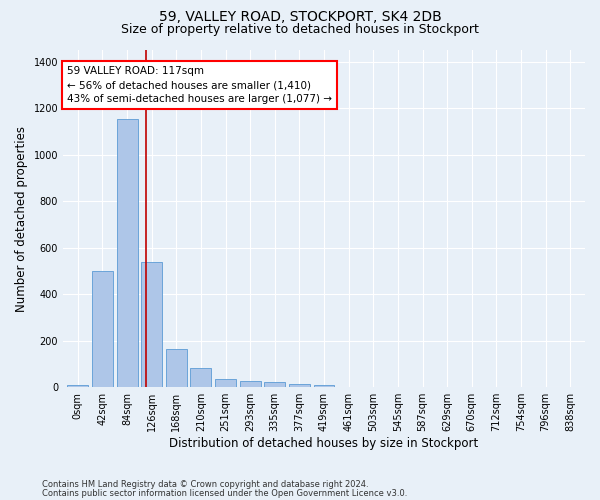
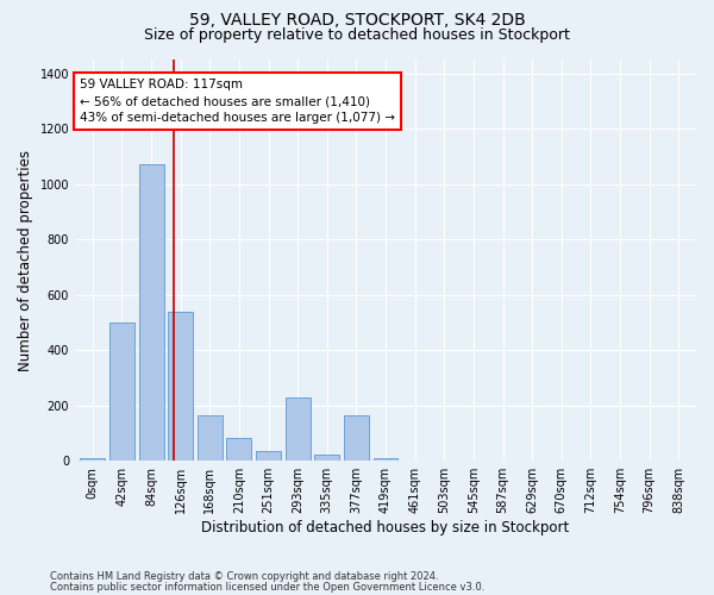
84sqm: 1155 -> 1070
293sqm: 28 -> 230
377sqm: 13 -> 165
